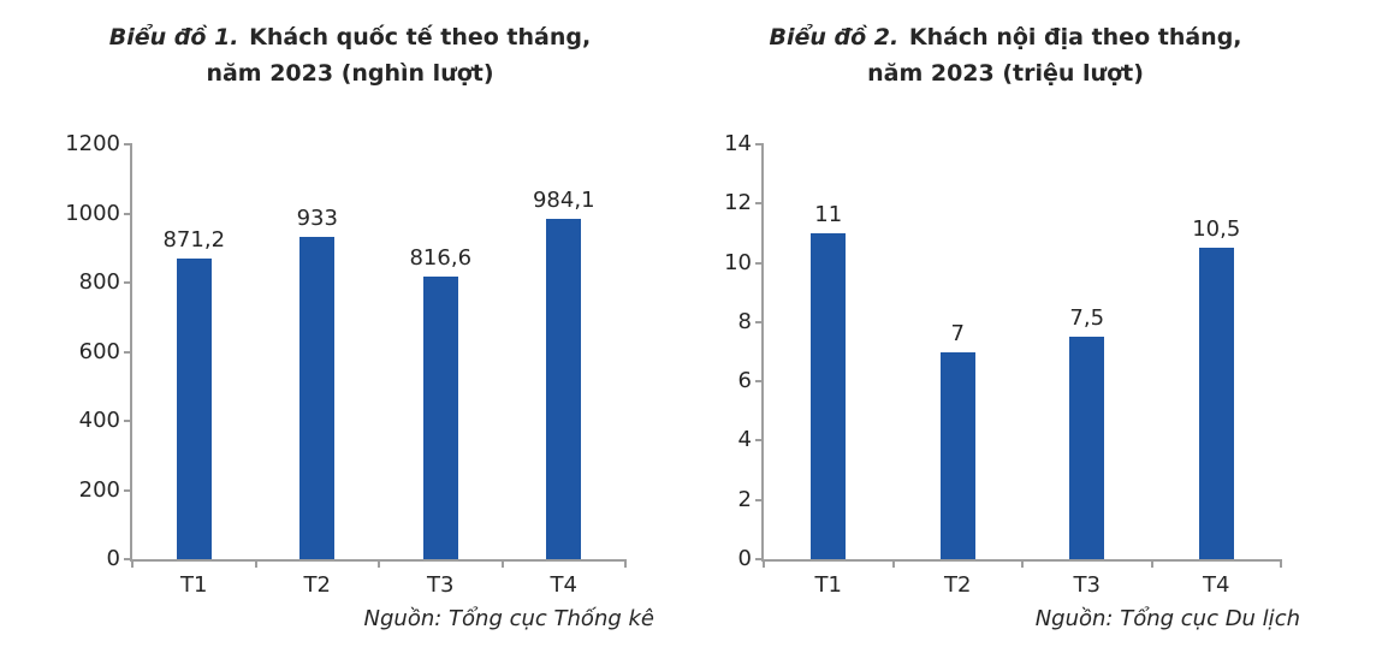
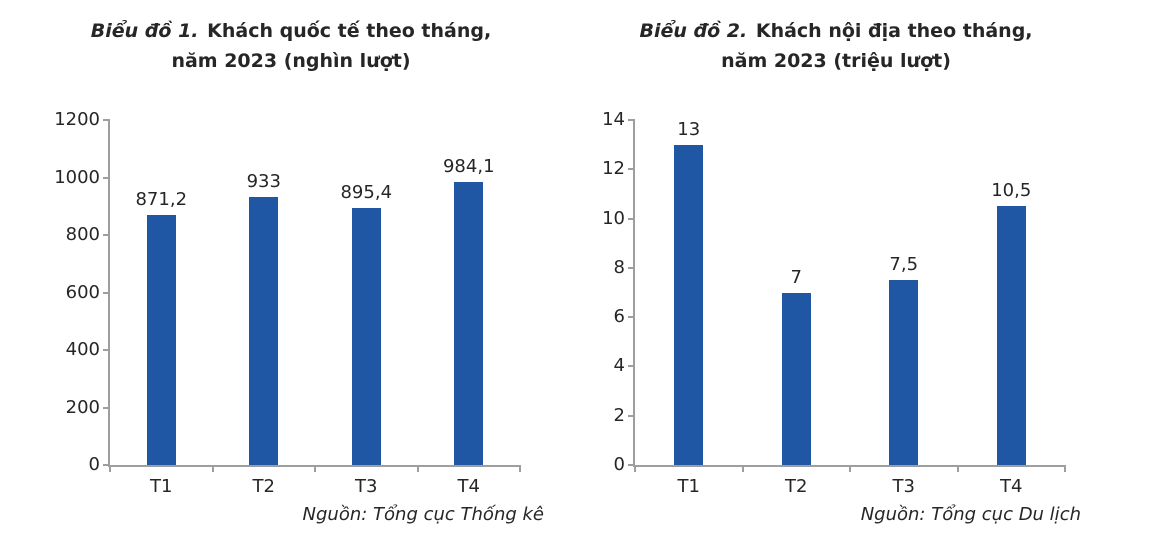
Biểu đồ 1. Khách quốc tế theo tháng, năm 2023 (nghìn lượt)/T3: 816,6 -> 895,4
Biểu đồ 2. Khách nội địa theo tháng, năm 2023 (triệu lượt)/T1: 11 -> 13
